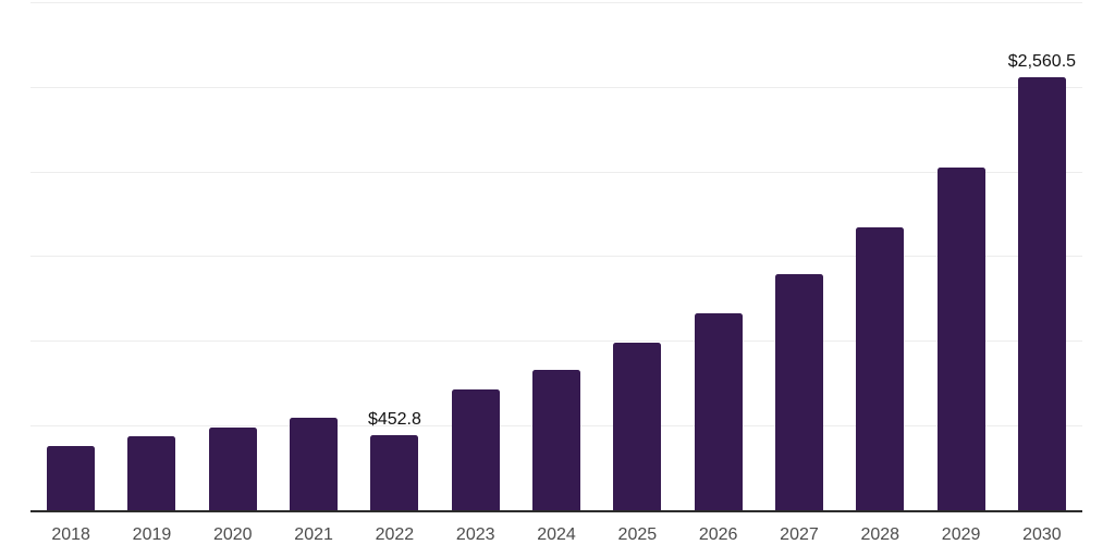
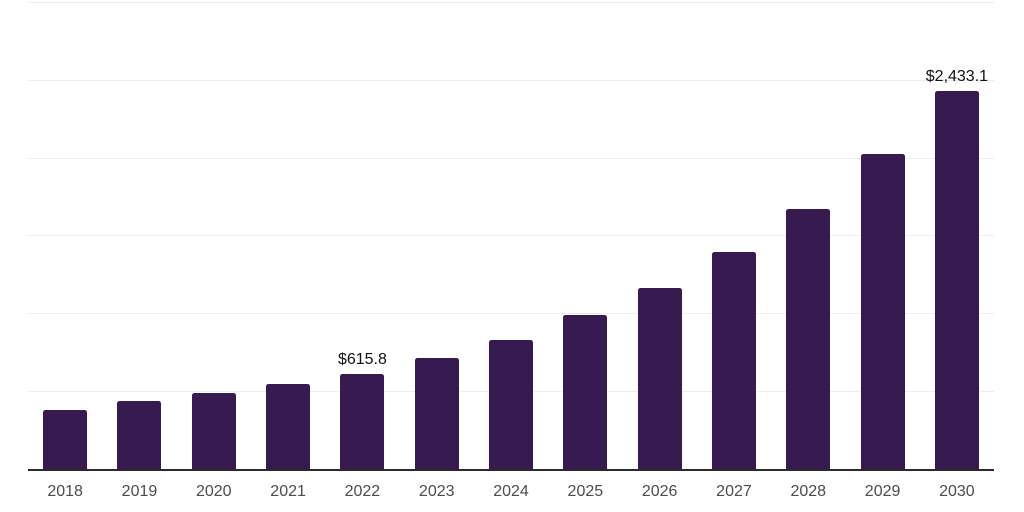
2022: $452.8 -> $615.8
2030: $2,560.5 -> $2,433.1
